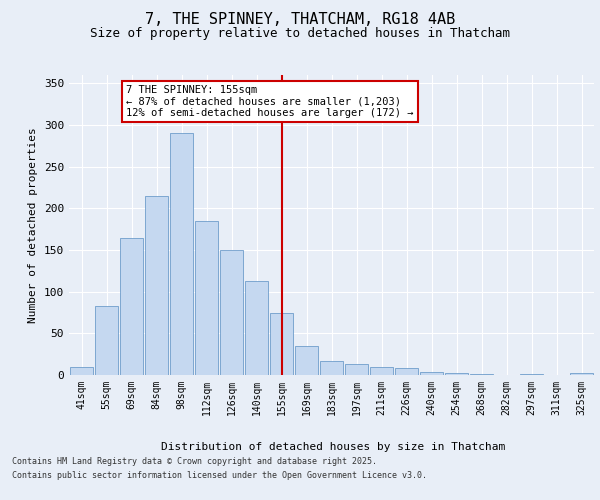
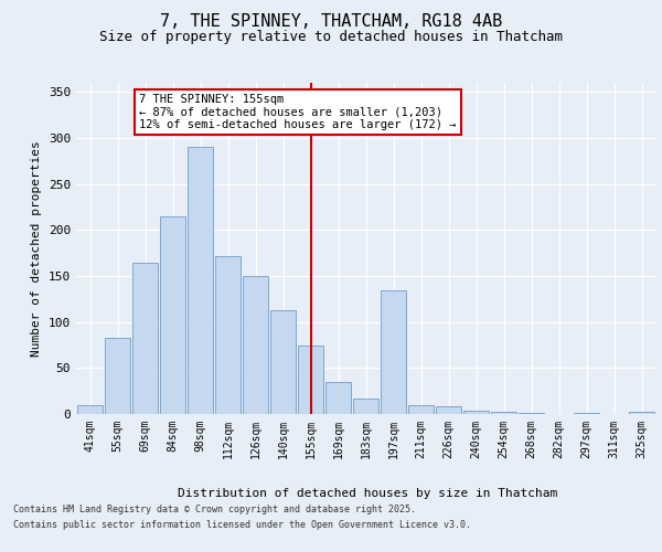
112sqm: 185 -> 172
197sqm: 13 -> 134
